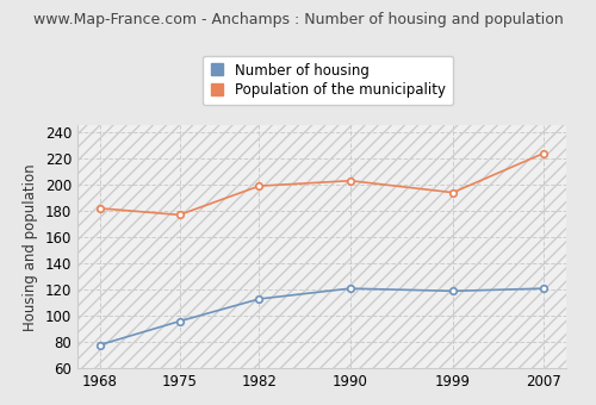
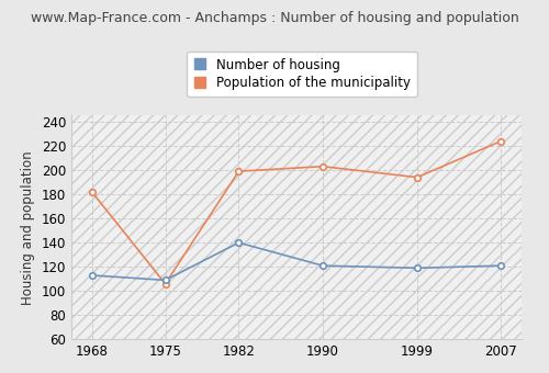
Number of housing/1968: 78 -> 113
Number of housing/1975: 96 -> 109
Population of the municipality/1975: 177 -> 106
Number of housing/1982: 113 -> 140
